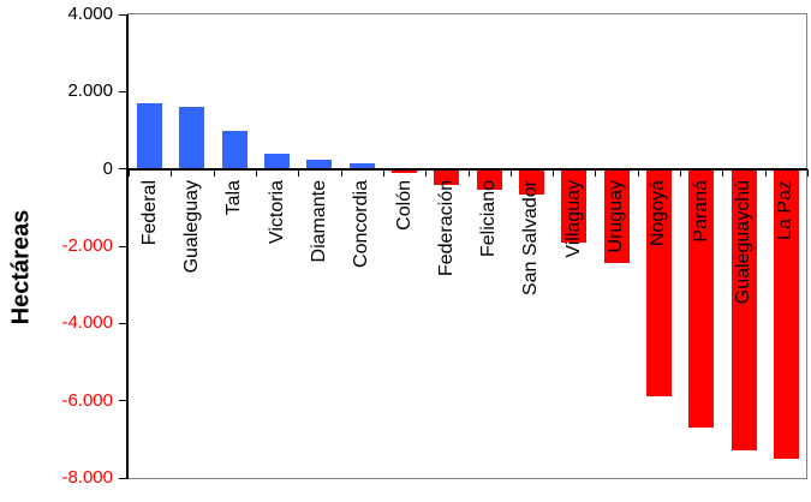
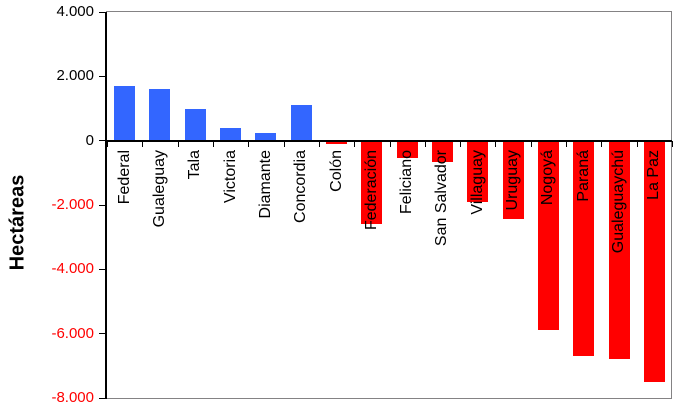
Concordia: 100 -> 1100
Federación: -400 -> -2600
Gualeguaychú: -7300 -> -6800
